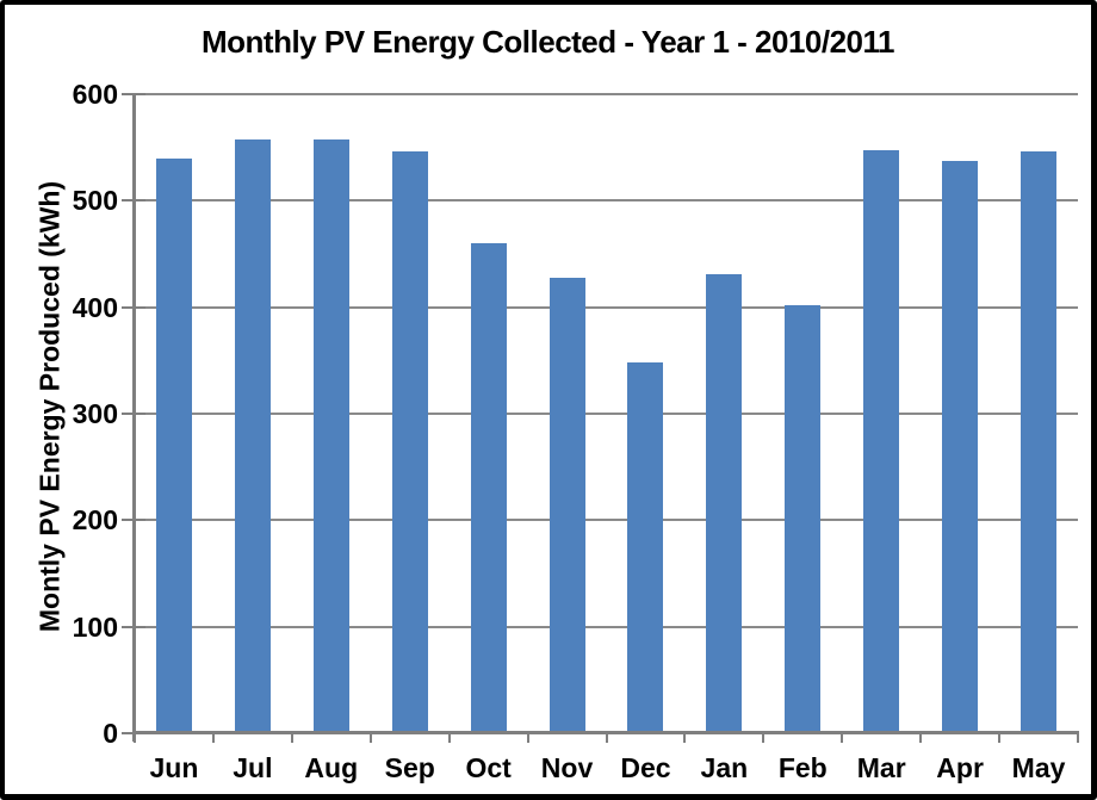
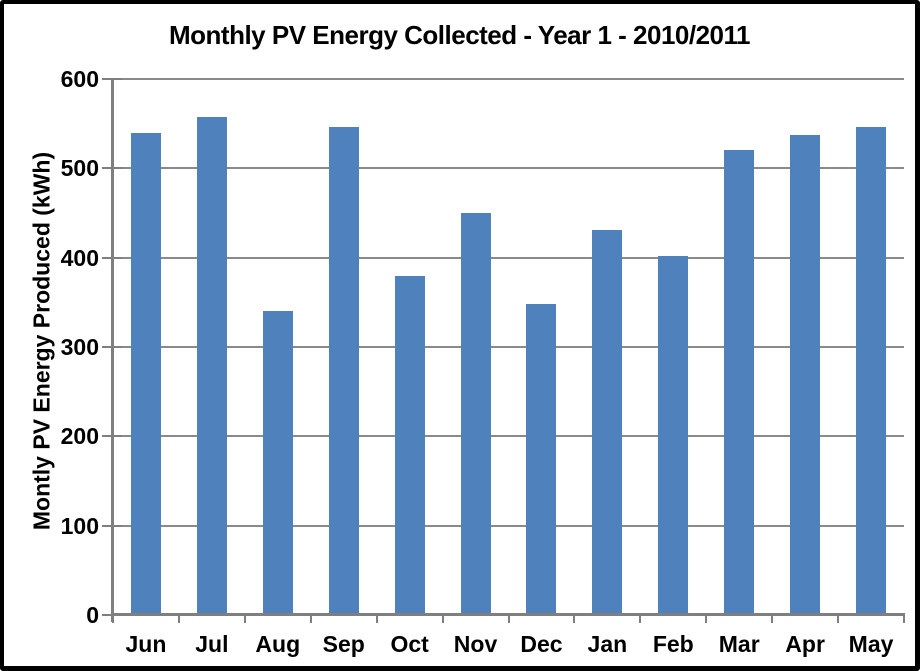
Aug: 560 -> 340
Oct: 460 -> 380
Nov: 430 -> 450
Mar: 550 -> 520
